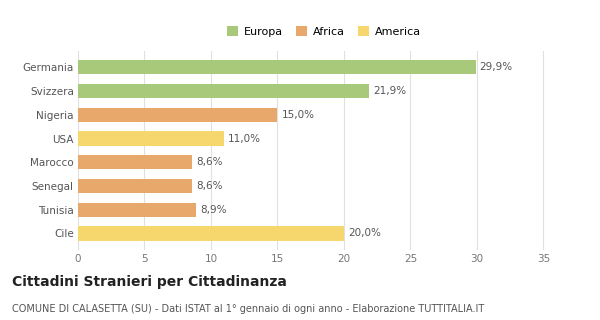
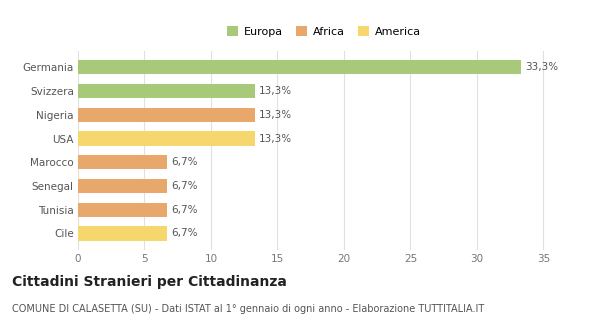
Germania: 29,9% -> 33,3%
Svizzera: 21,9% -> 13,3%
Nigeria: 15,0% -> 13,3%
USA: 11,0% -> 13,3%
Marocco: 8,6% -> 6,7%
Senegal: 8,6% -> 6,7%
Tunisia: 8,9% -> 6,7%
Cile: 20,0% -> 6,7%
